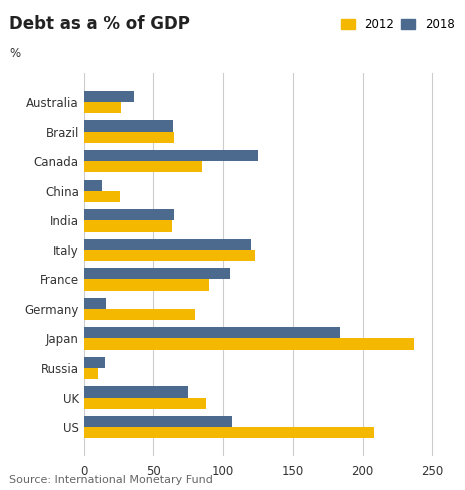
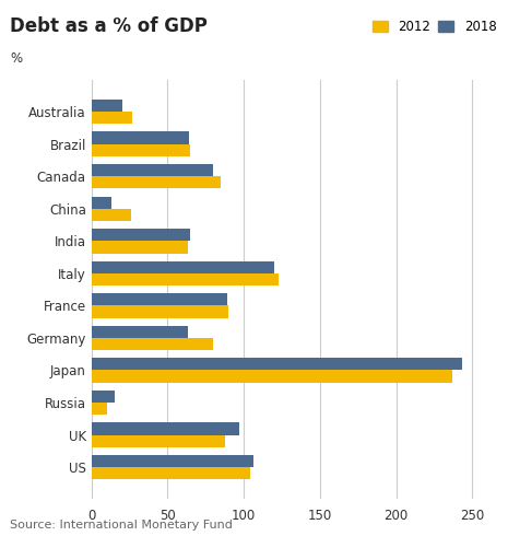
2018/Australia: 36 -> 20
2018/Canada: 125 -> 80
2018/France: 105 -> 89
2018/Germany: 16 -> 63
2018/Japan: 184 -> 243
2018/UK: 75 -> 97
2012/US: 208 -> 104
